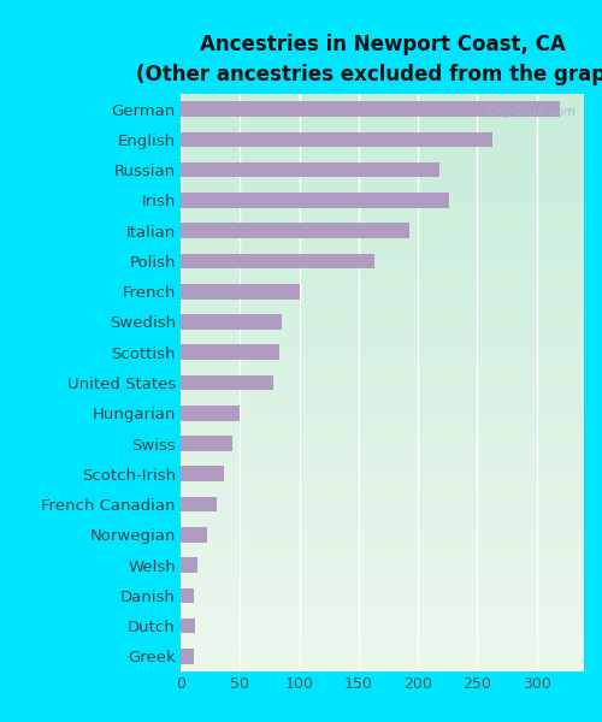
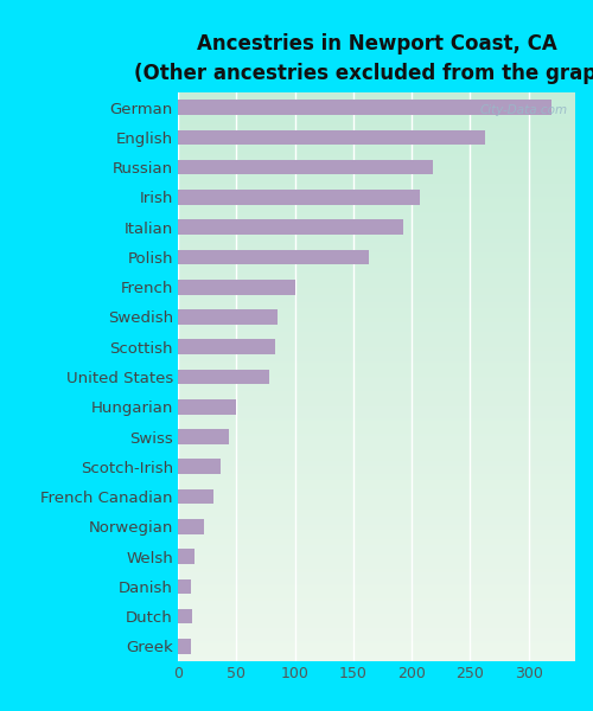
Irish: 226 -> 207
